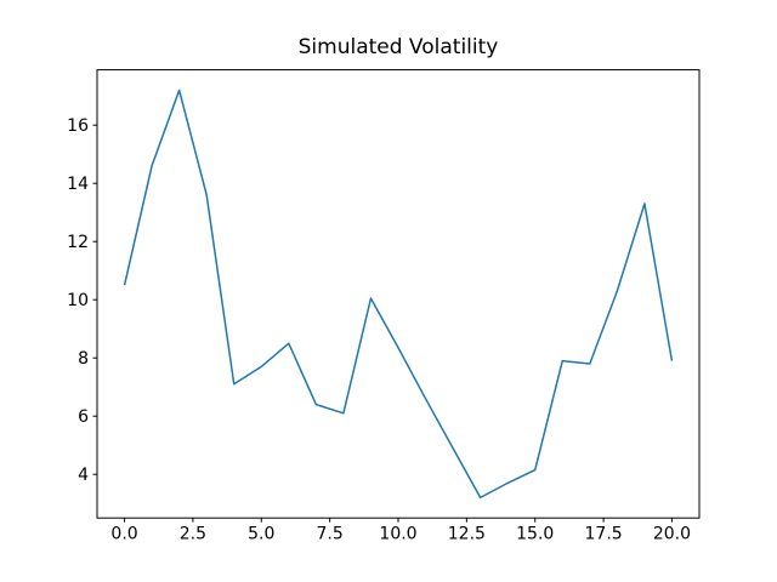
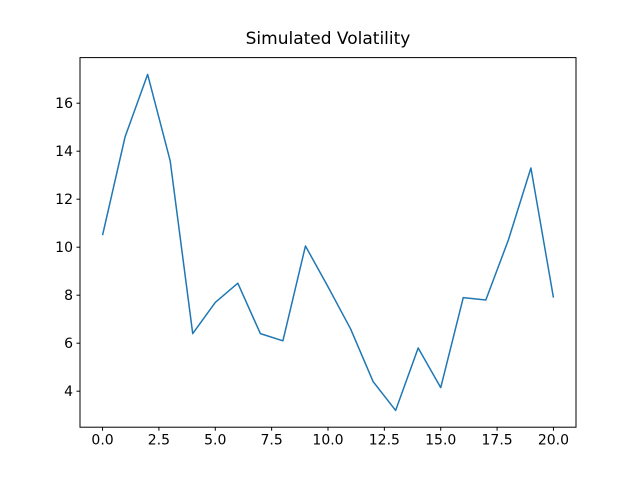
4: 7.1 -> 6.4
12: 4.9 -> 4.4
14: 3.7 -> 5.8
